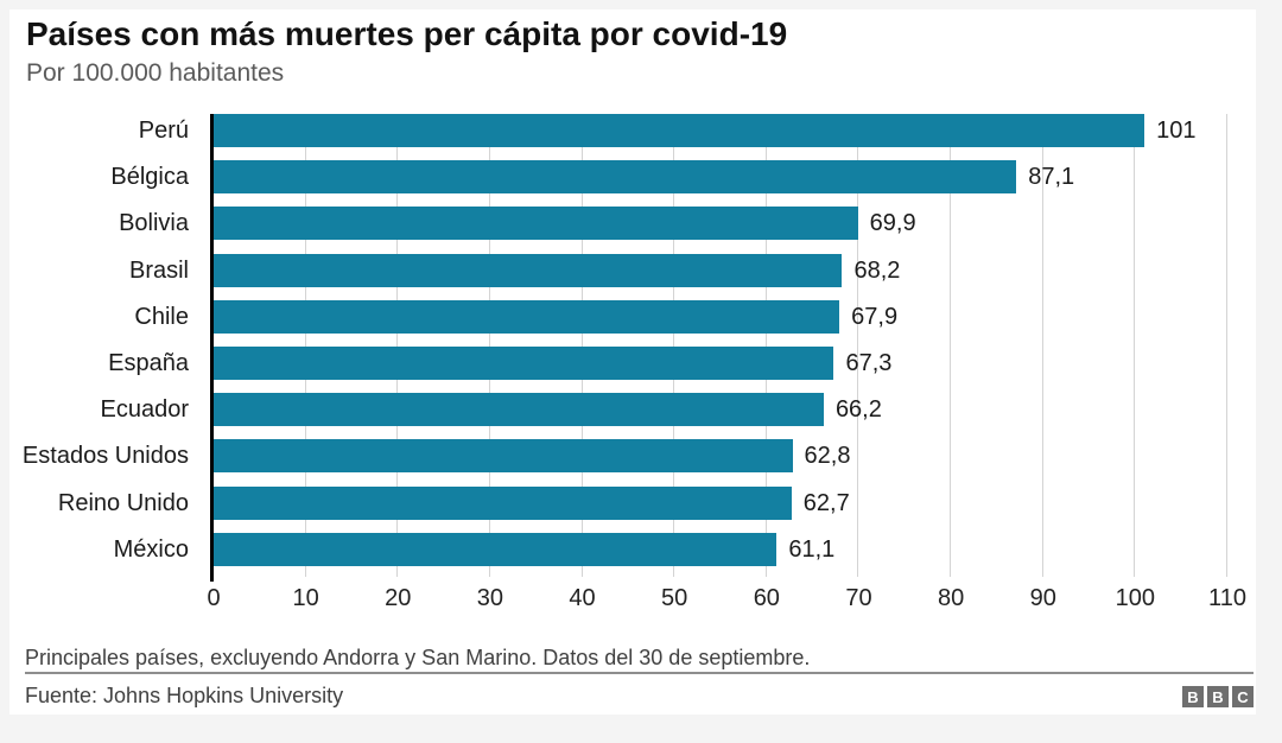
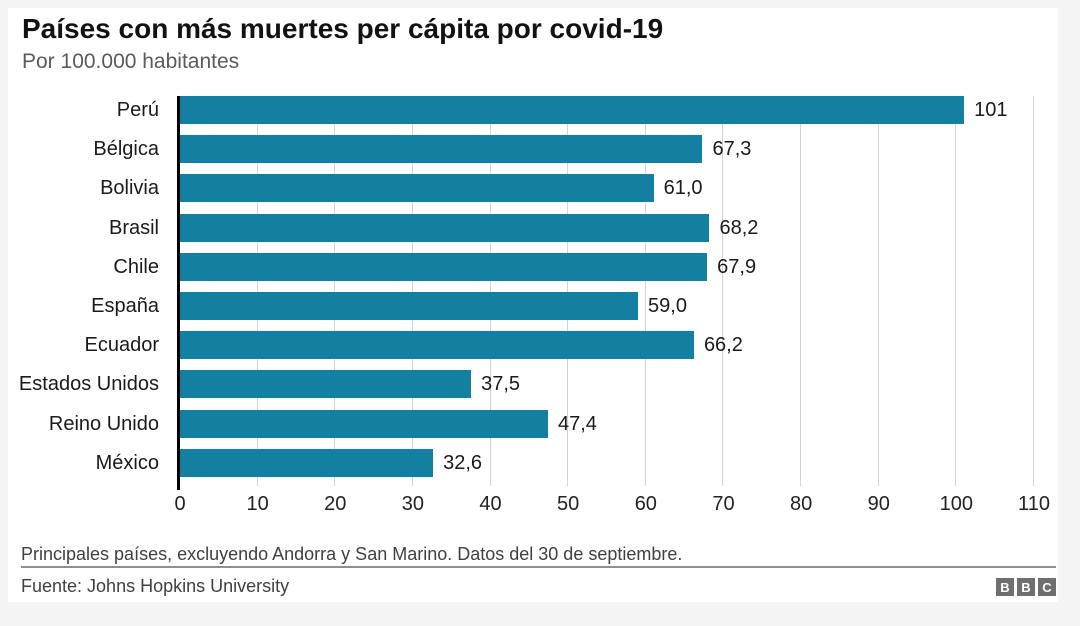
Bélgica: 87,1 -> 67,3
Bolivia: 69,9 -> 61,0
España: 67,3 -> 59,0
Estados Unidos: 62,8 -> 37,5
Reino Unido: 62,7 -> 47,4
México: 61,1 -> 32,6
